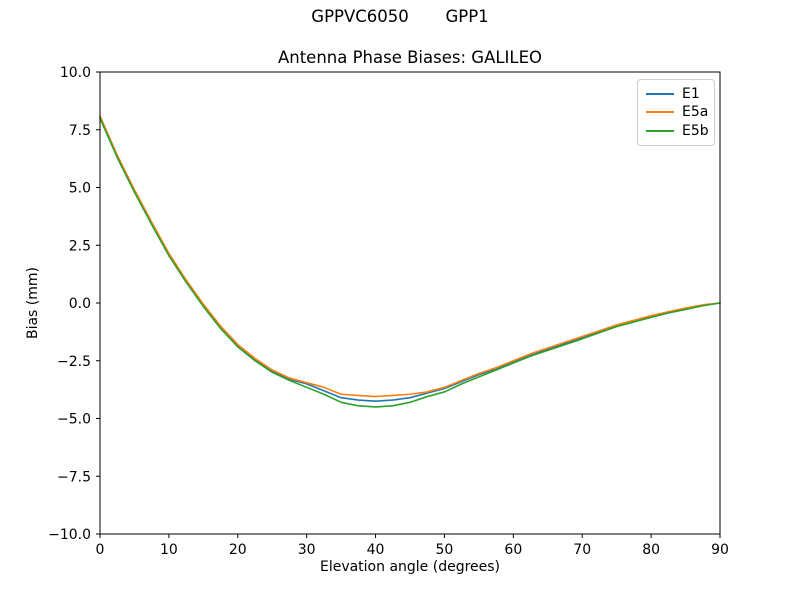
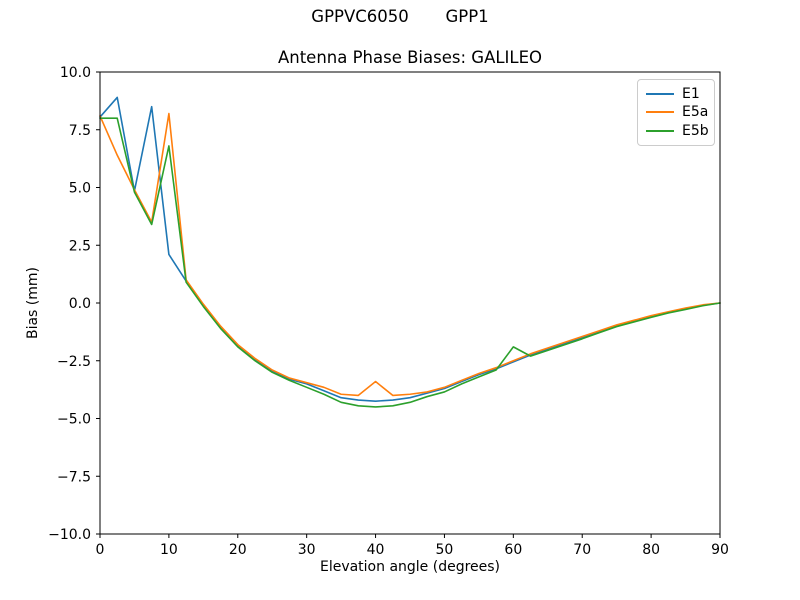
E1/2.5: 6.3 -> 8.9
E5b/2.5: 6.3 -> 8.0
E1/7.5: 3.5 -> 8.5
E5a/10: 2.1 -> 8.2
E5b/10: 2.0 -> 6.8
E5a/40: -4.0 -> -3.4
E5b/60: -2.6 -> -1.9
